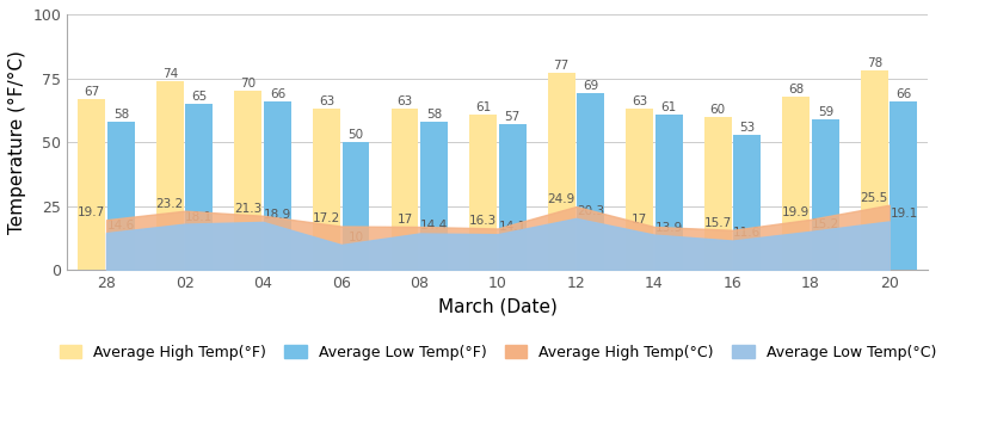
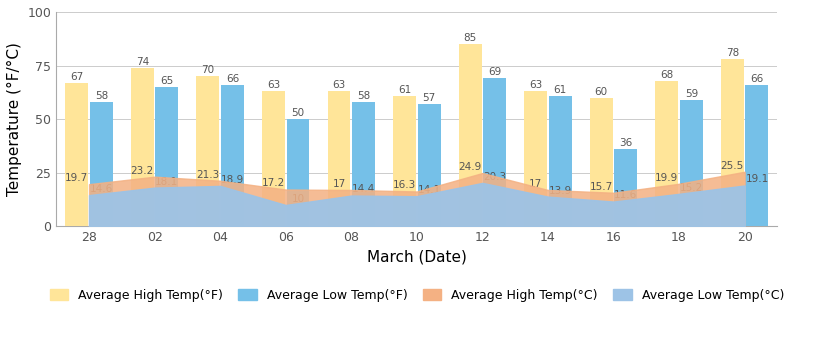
Average High Temp(°F)/12: 77 -> 85
Average Low Temp(°F)/16: 53 -> 36
